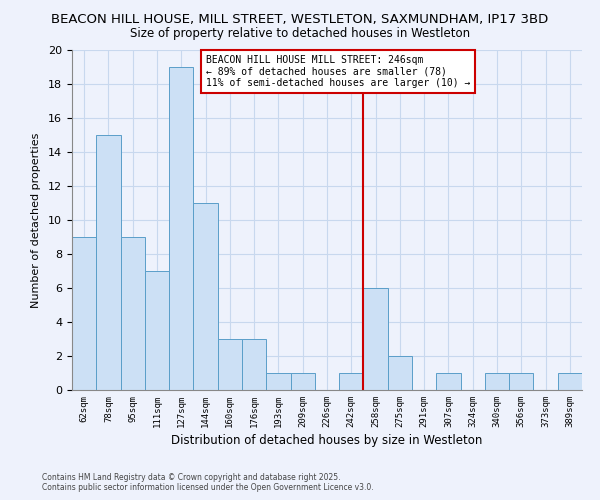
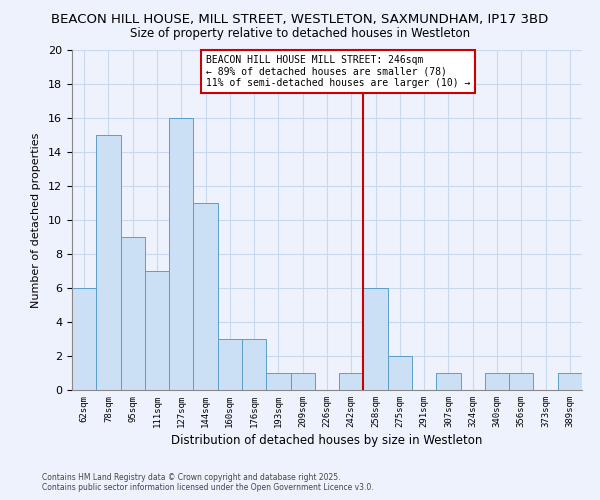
62sqm: 9 -> 6
127sqm: 19 -> 16
